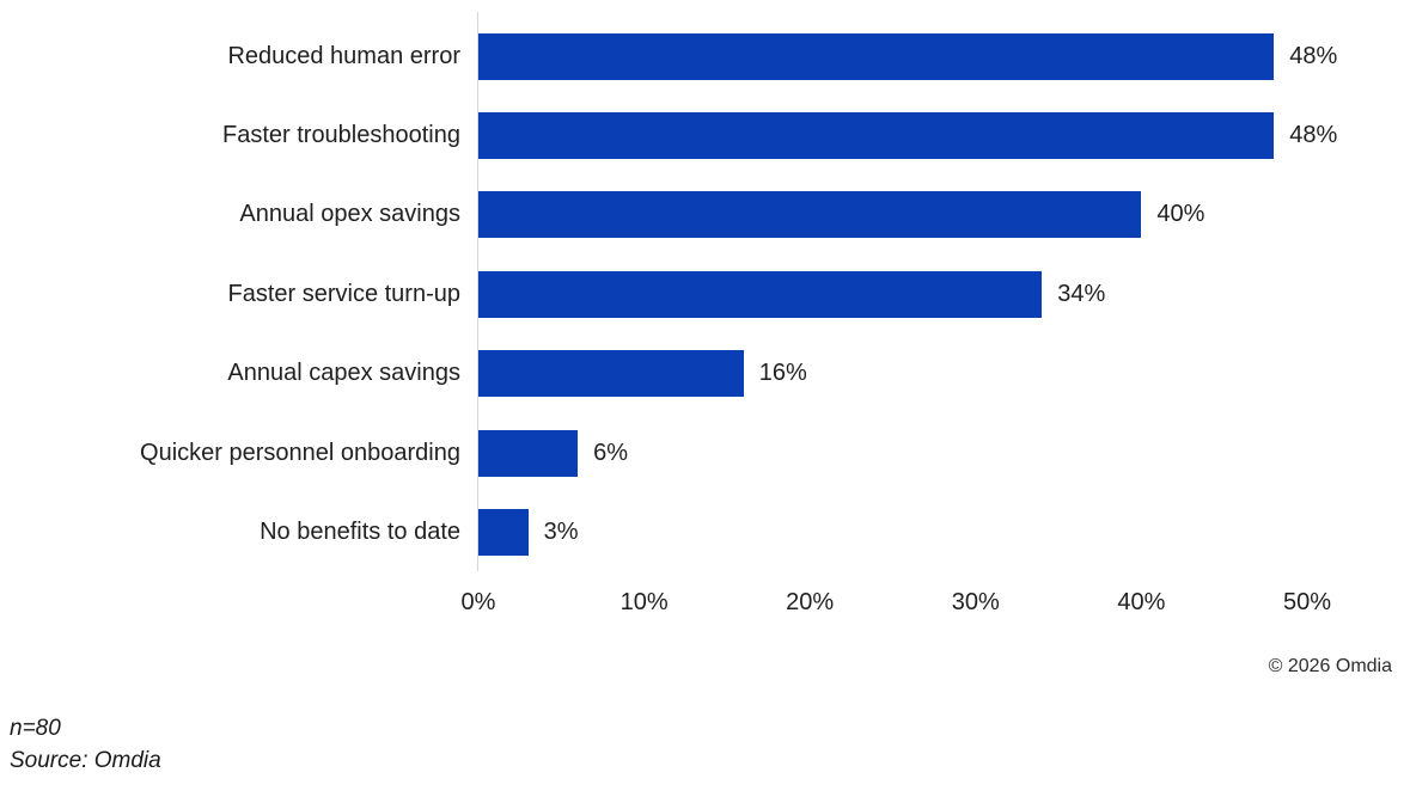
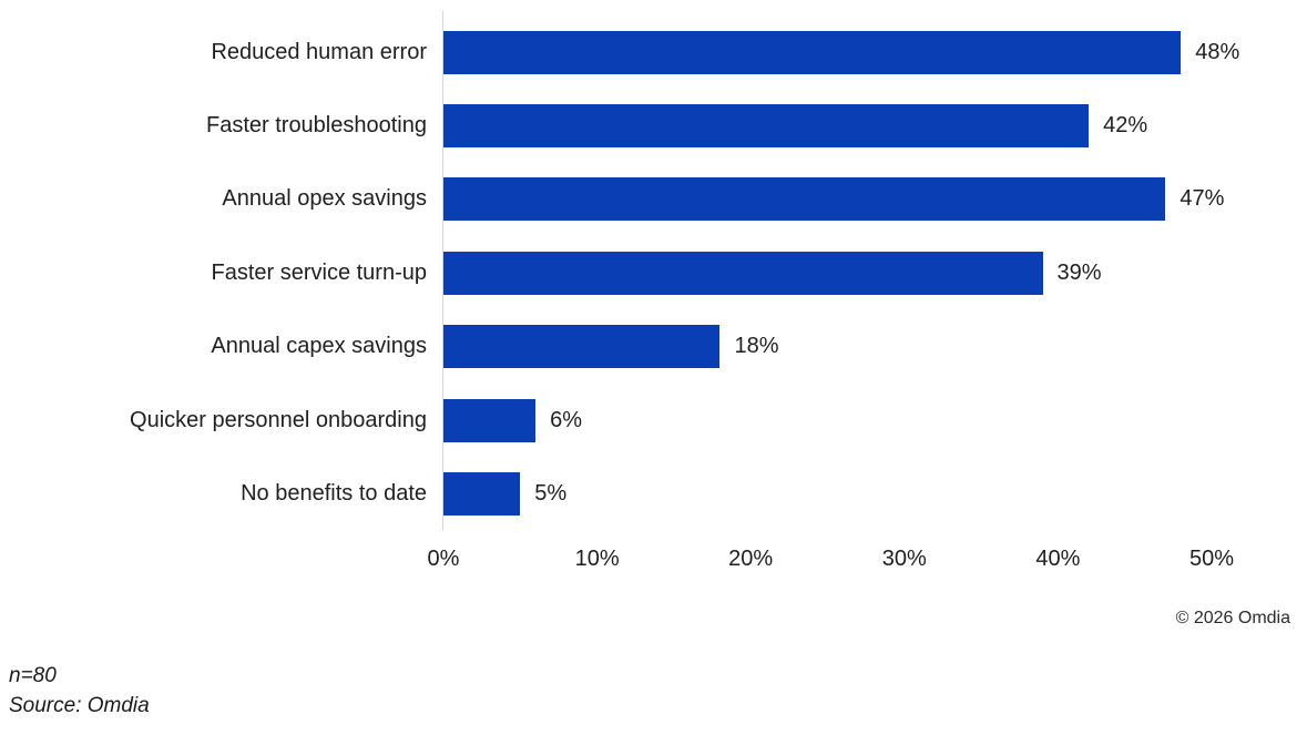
Faster troubleshooting: 48% -> 42%
Annual opex savings: 40% -> 47%
Faster service turn-up: 34% -> 39%
Annual capex savings: 16% -> 18%
No benefits to date: 3% -> 5%
